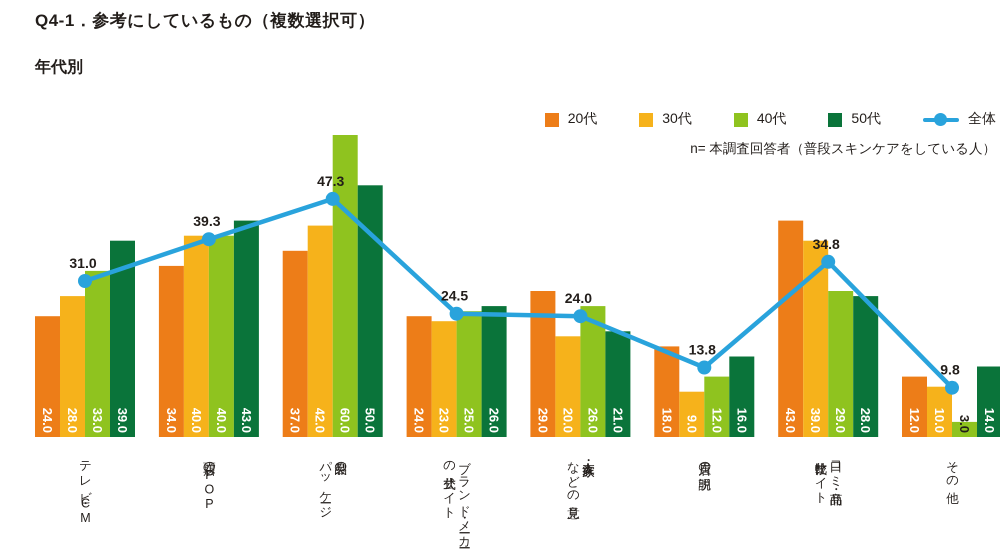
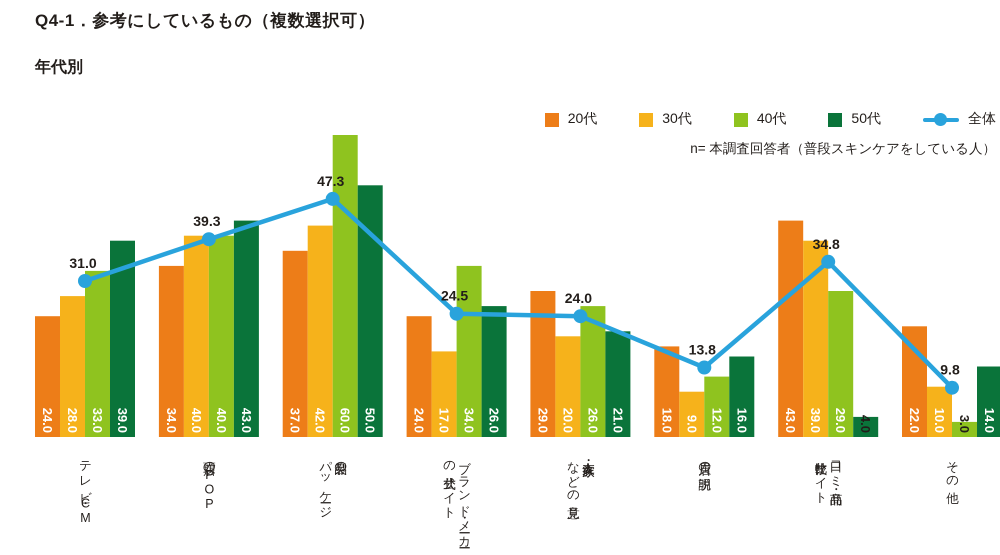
30代/ブランド・メーカー の公式サイト: 23.0 -> 17.0
40代/ブランド・メーカー の公式サイト: 25.0 -> 34.0
50代/口コミ・商品 比較サイト: 28.0 -> 4.0
20代/その他: 12.0 -> 22.0
